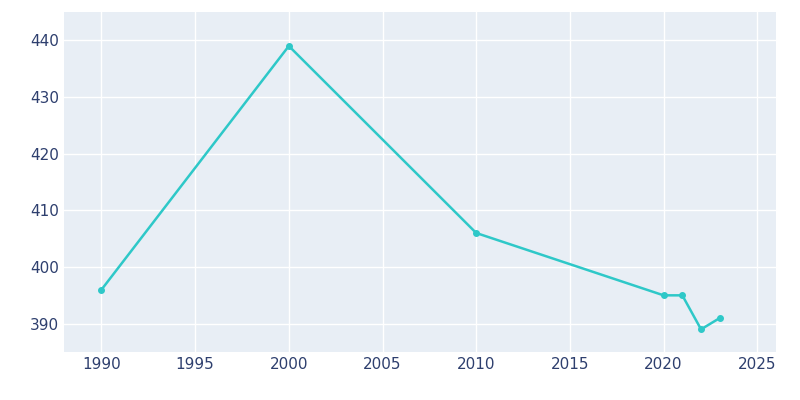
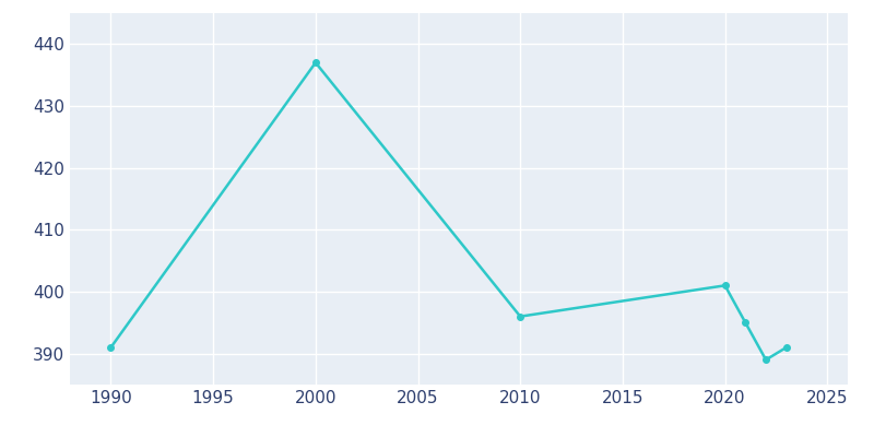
1990: 396 -> 391
2000: 439 -> 437
2010: 406 -> 396
2020: 395 -> 401
